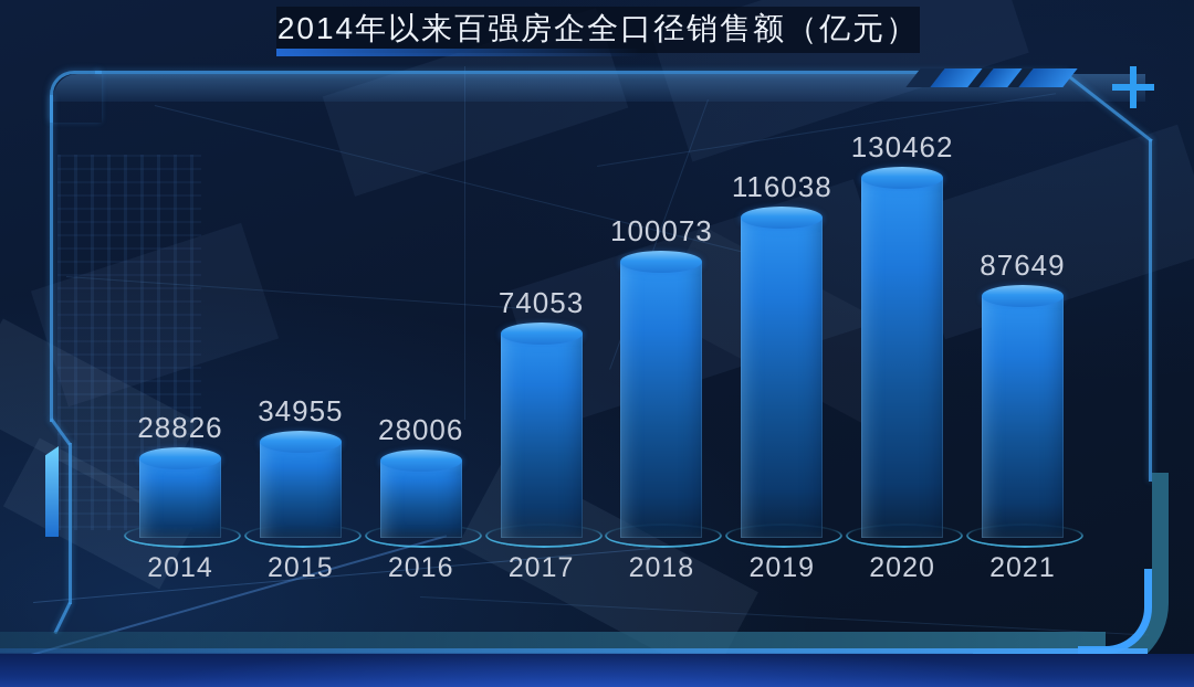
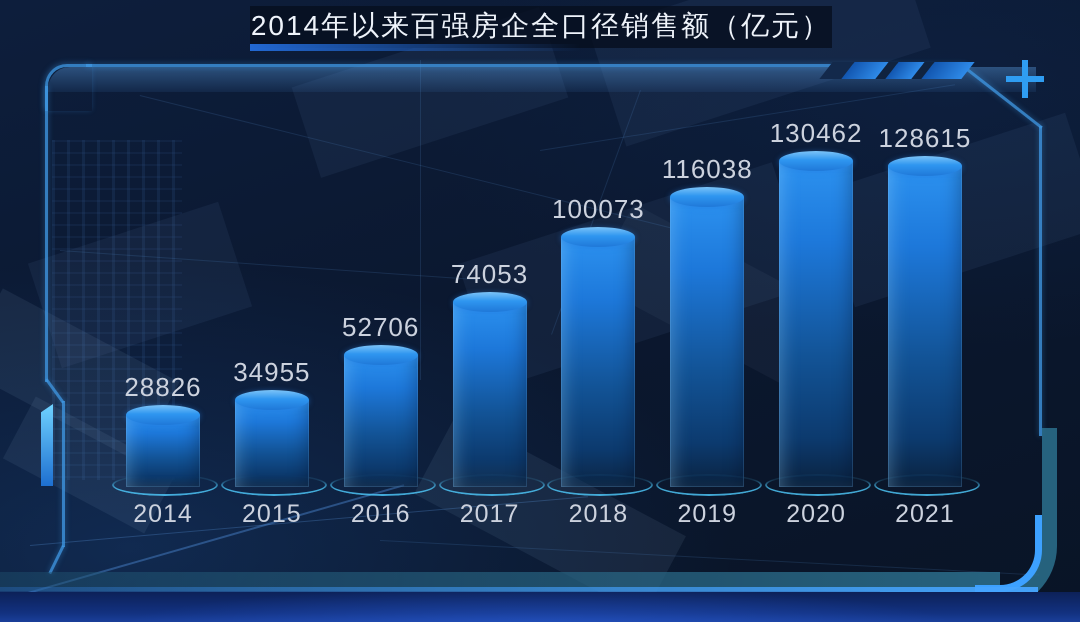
2016: 28006 -> 52706
2021: 87649 -> 128615
